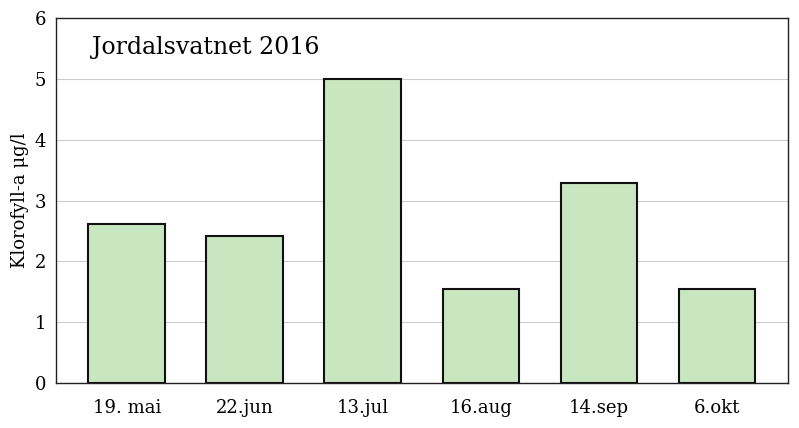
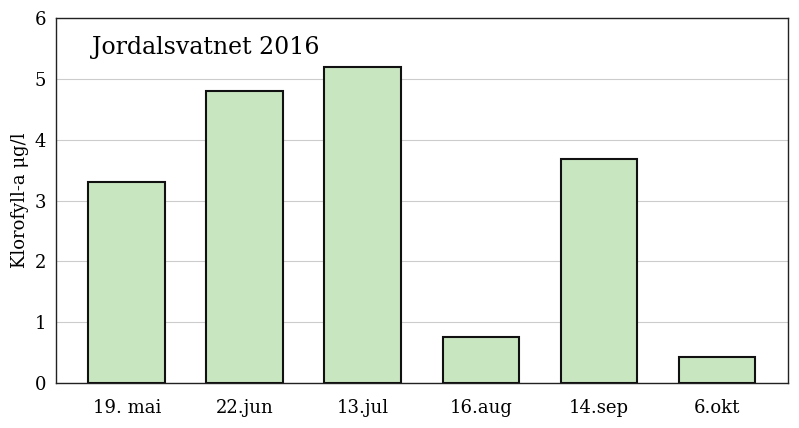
19. mai: 2.62 -> 3.30
22.jun: 2.42 -> 4.80
13.jul: 5.00 -> 5.20
16.aug: 1.55 -> 0.76
14.sep: 3.28 -> 3.68
6.okt: 1.55 -> 0.42
